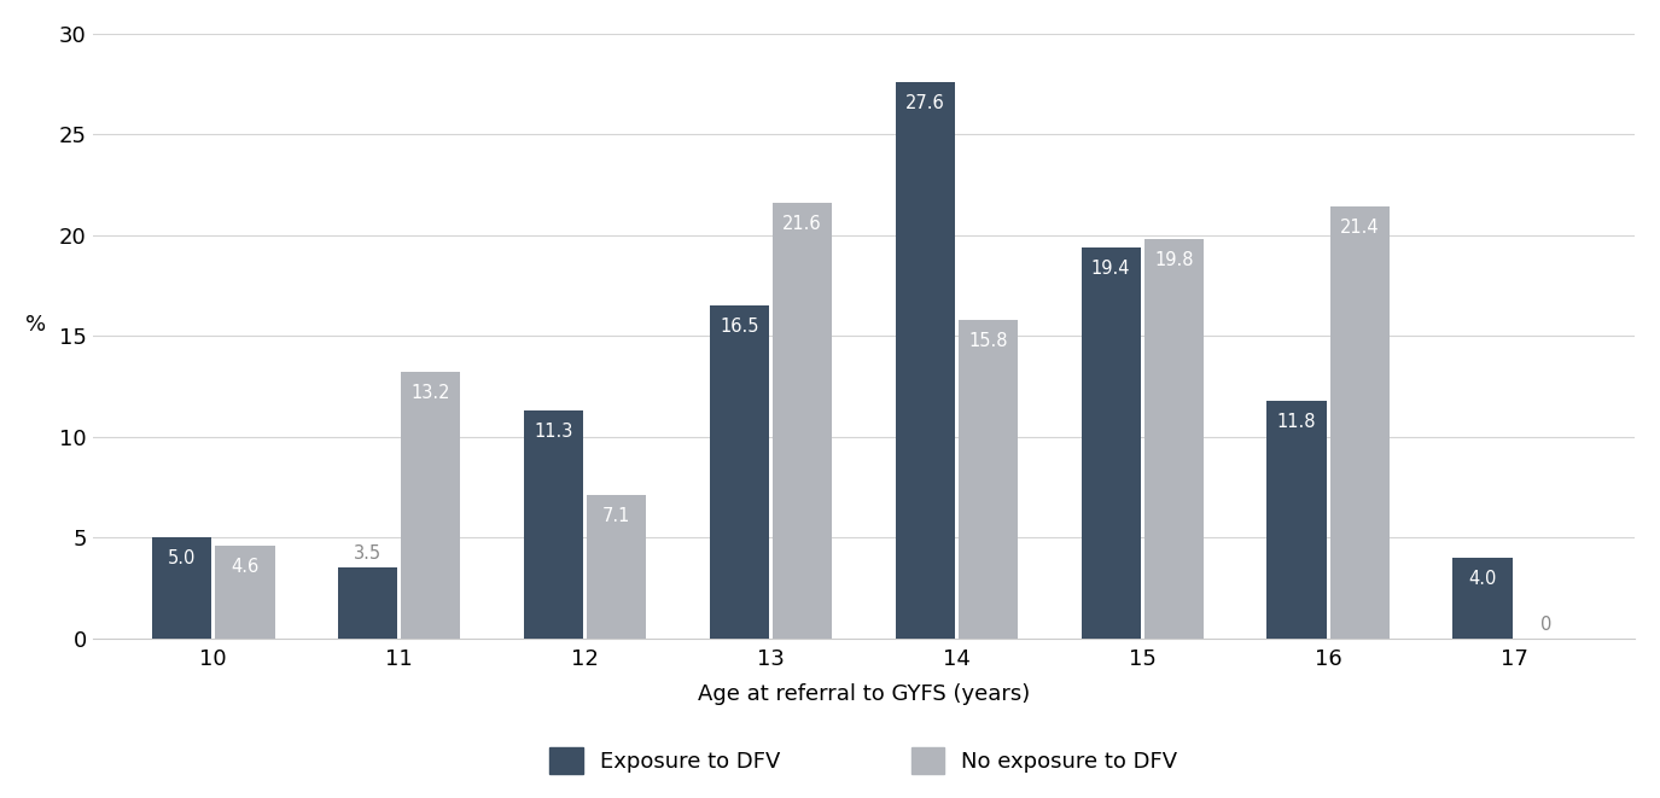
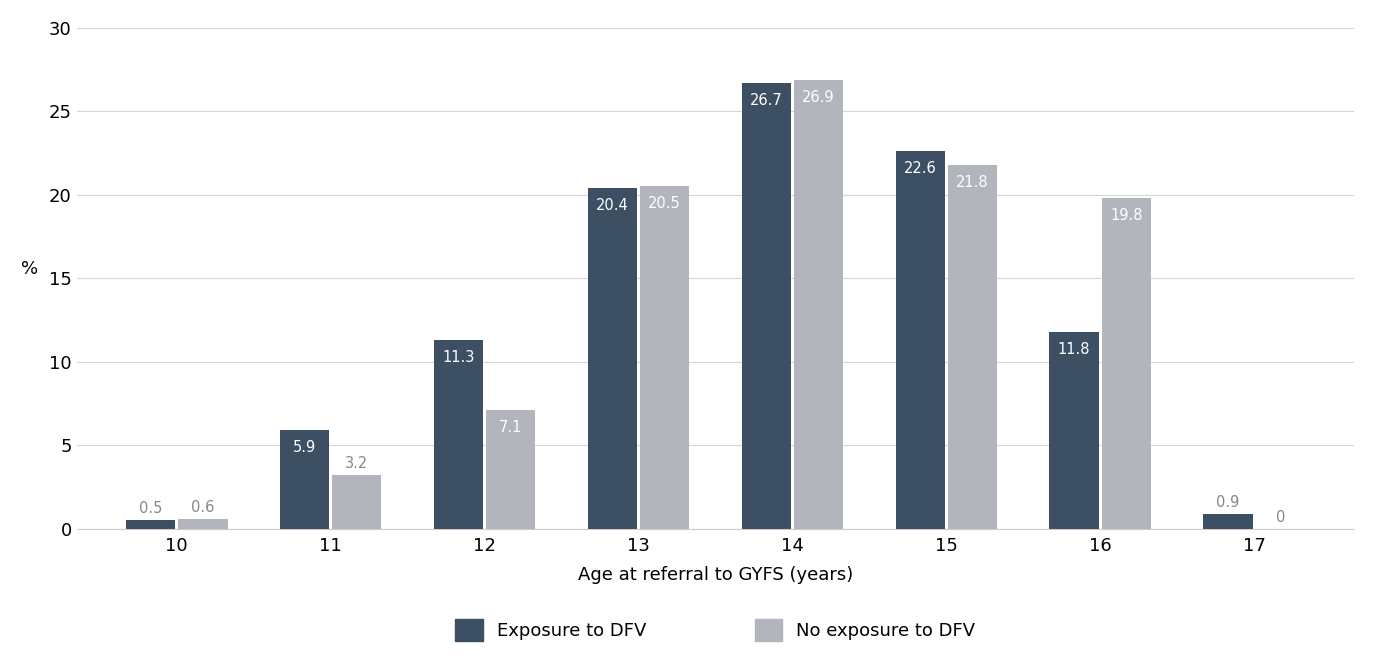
Exposure to DFV/10: 5.0 -> 0.5
No exposure to DFV/10: 4.6 -> 0.6
Exposure to DFV/11: 3.5 -> 5.9
No exposure to DFV/11: 13.2 -> 3.2
Exposure to DFV/13: 16.5 -> 20.4
No exposure to DFV/13: 21.6 -> 20.5
Exposure to DFV/14: 27.6 -> 26.7
No exposure to DFV/14: 15.8 -> 26.9
Exposure to DFV/15: 19.4 -> 22.6
No exposure to DFV/15: 19.8 -> 21.8
No exposure to DFV/16: 21.4 -> 19.8
Exposure to DFV/17: 4.0 -> 0.9
